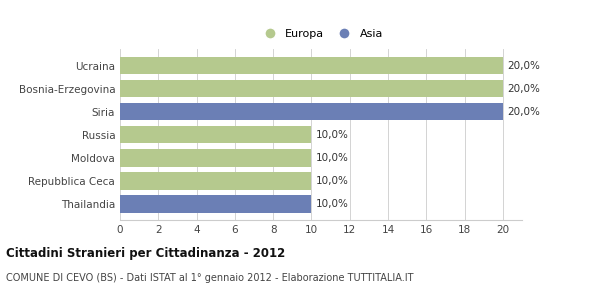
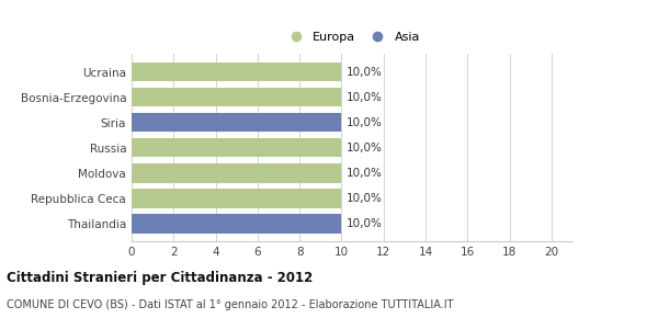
Ucraina: 20,0% -> 10,0%
Bosnia-Erzegovina: 20,0% -> 10,0%
Siria: 20,0% -> 10,0%
